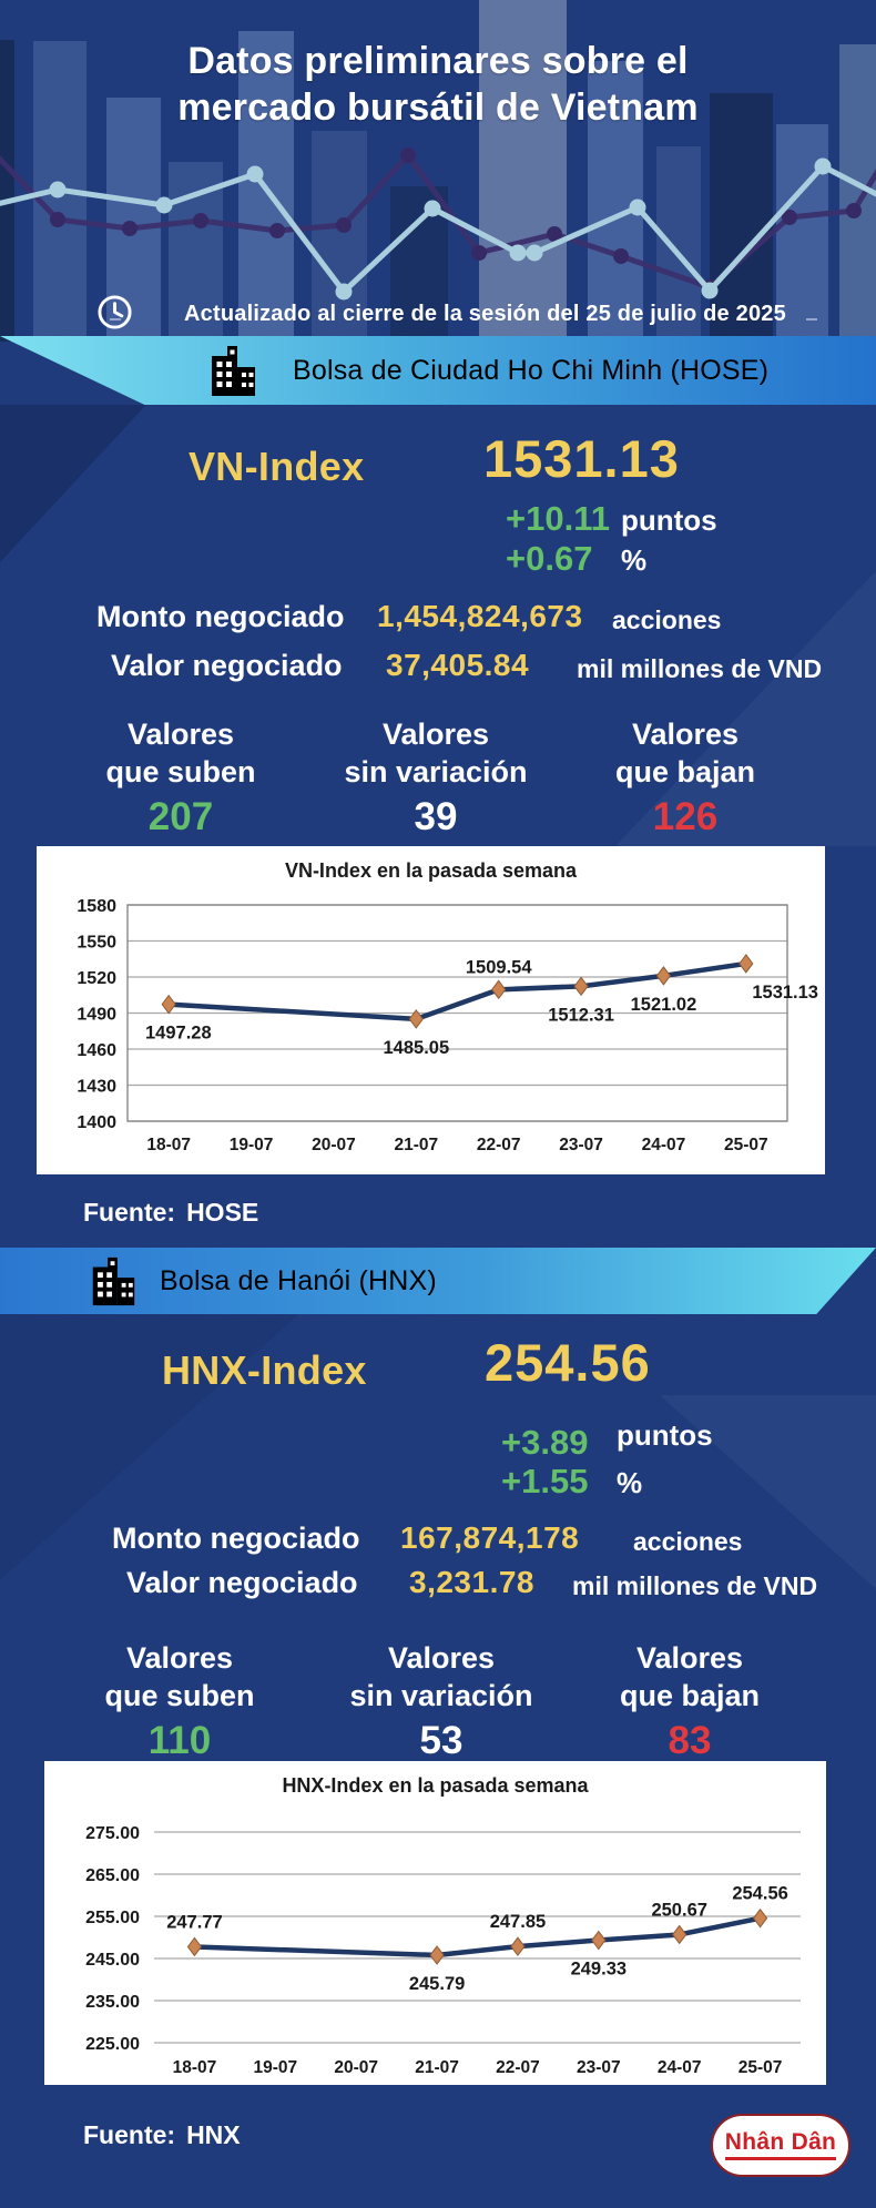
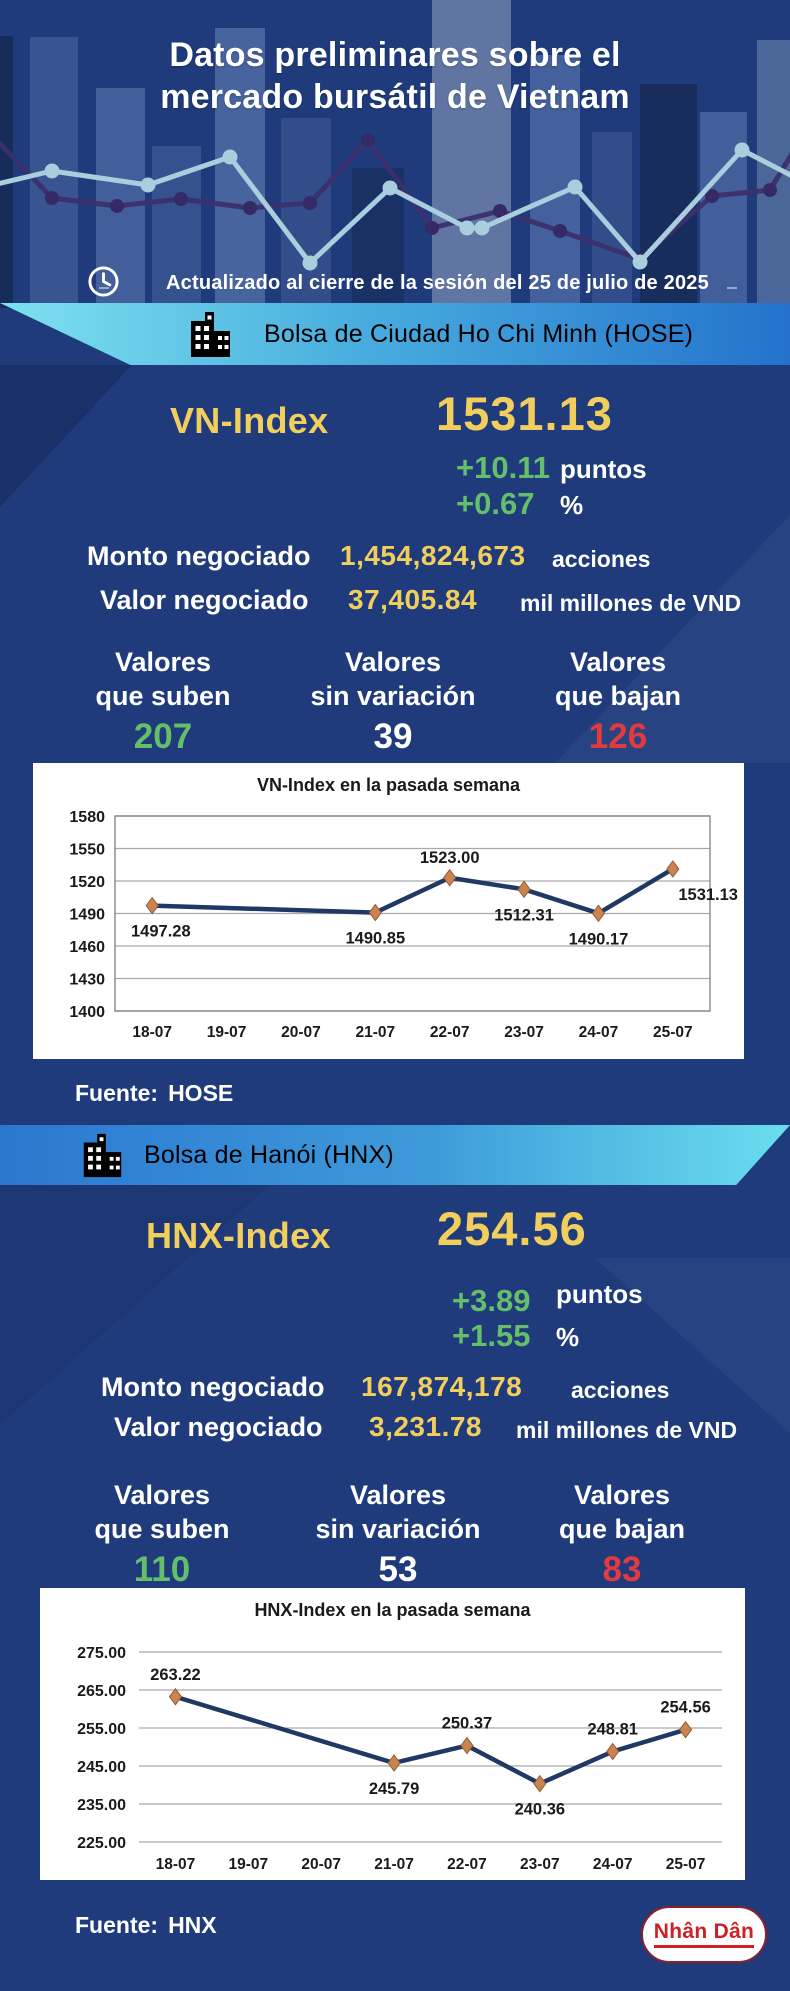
VN-Index en la pasada semana/21-07: 1485.05 -> 1490.85
VN-Index en la pasada semana/22-07: 1509.54 -> 1523.00
VN-Index en la pasada semana/24-07: 1521.02 -> 1490.17
HNX-Index en la pasada semana/18-07: 247.77 -> 263.22
HNX-Index en la pasada semana/22-07: 247.85 -> 250.37
HNX-Index en la pasada semana/23-07: 249.33 -> 240.36
HNX-Index en la pasada semana/24-07: 250.67 -> 248.81
